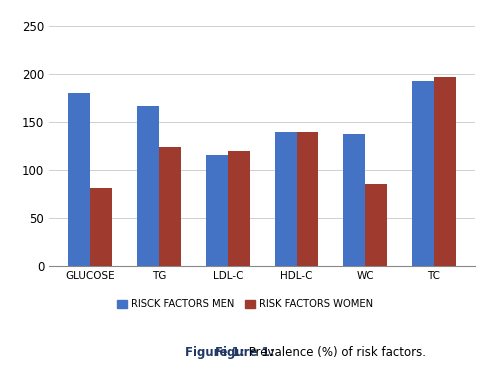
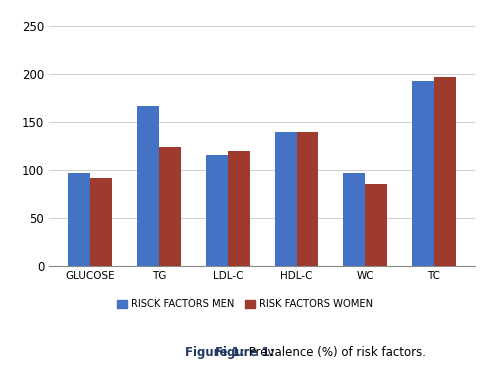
RISCK FACTORS MEN/GLUCOSE: 180 -> 97
RISK FACTORS WOMEN/GLUCOSE: 82 -> 92
RISCK FACTORS MEN/WC: 138 -> 97
